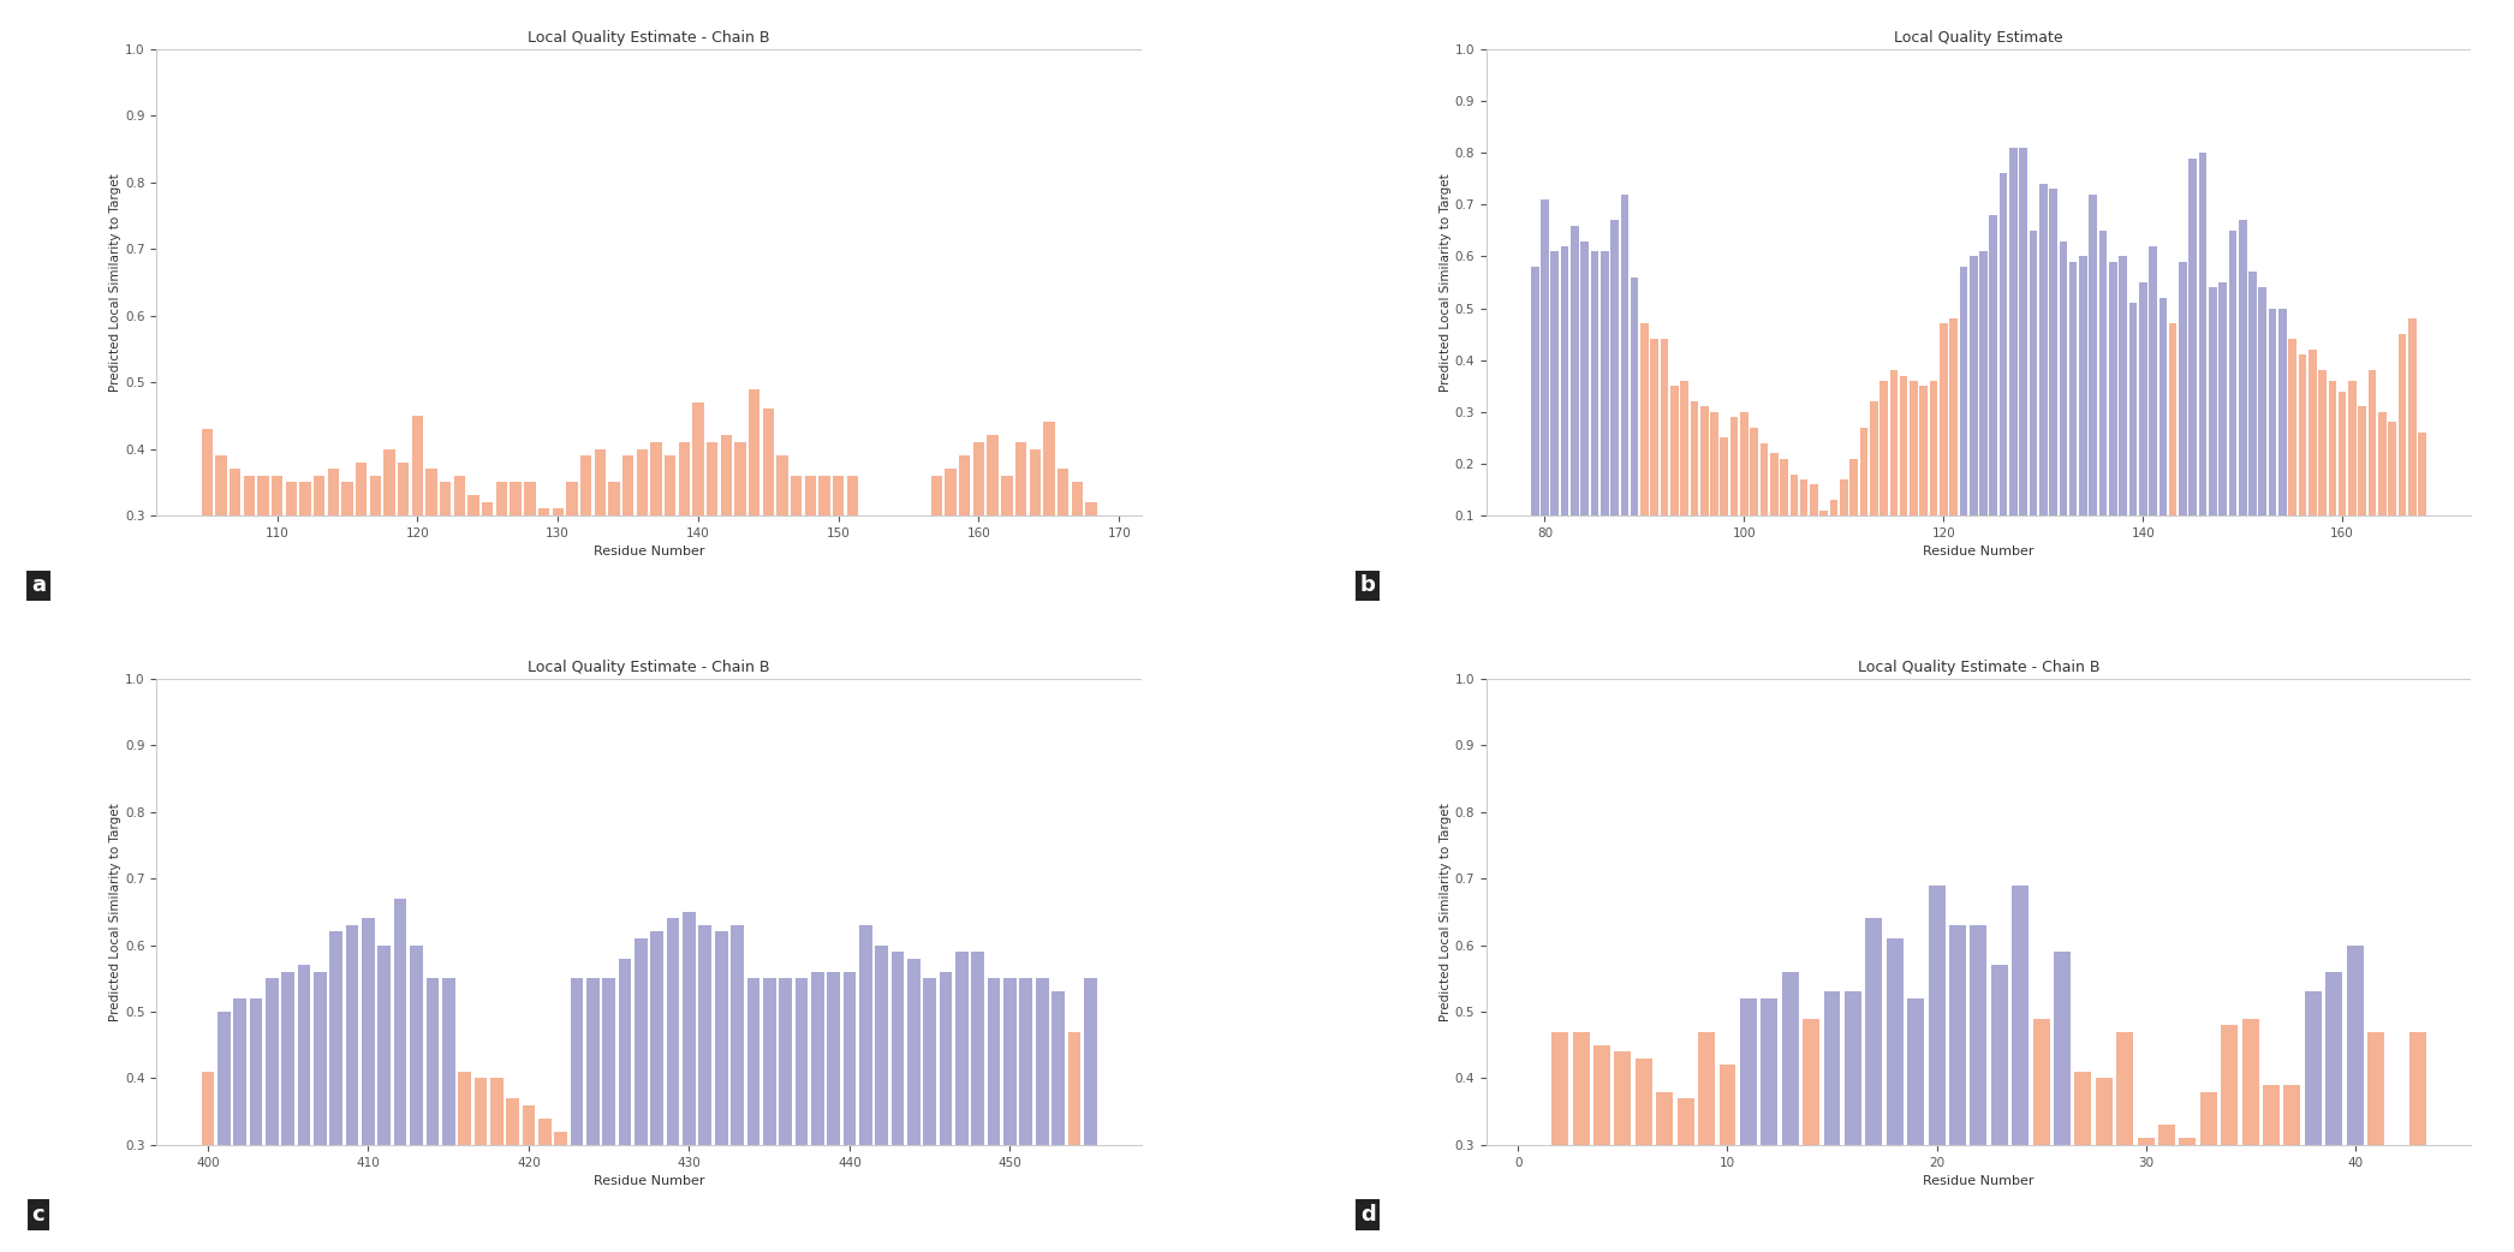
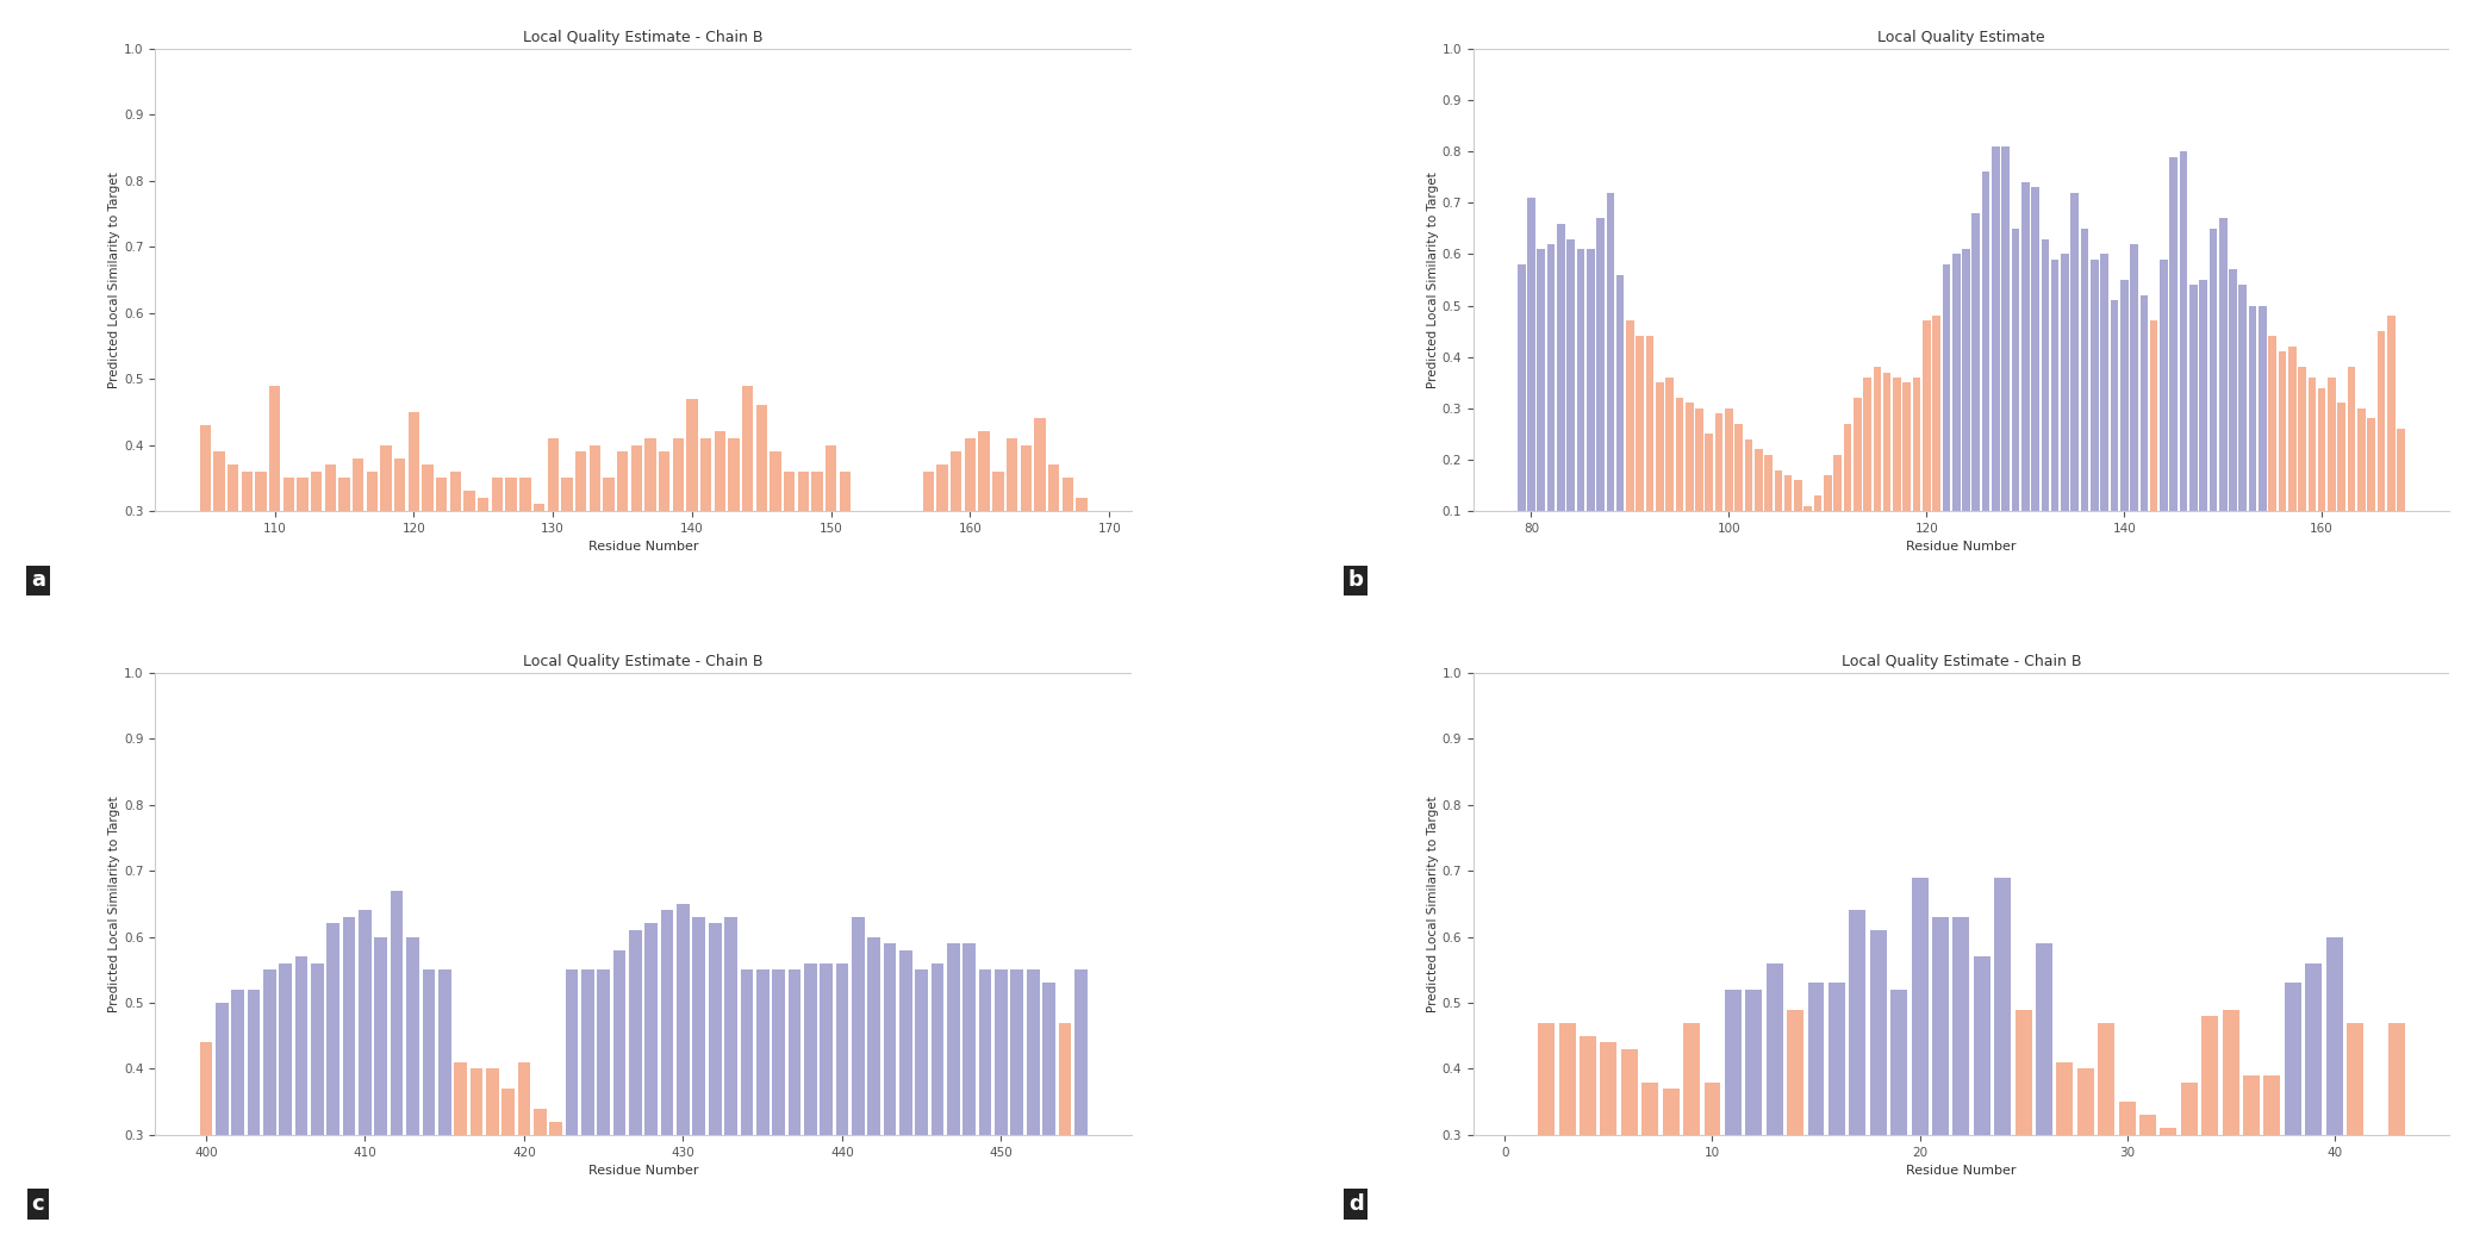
110: 0.36 -> 0.49
130: 0.31 -> 0.41
150: 0.36 -> 0.40
400: 0.41 -> 0.44
420: 0.36 -> 0.41
10: 0.42 -> 0.38
30: 0.31 -> 0.35
